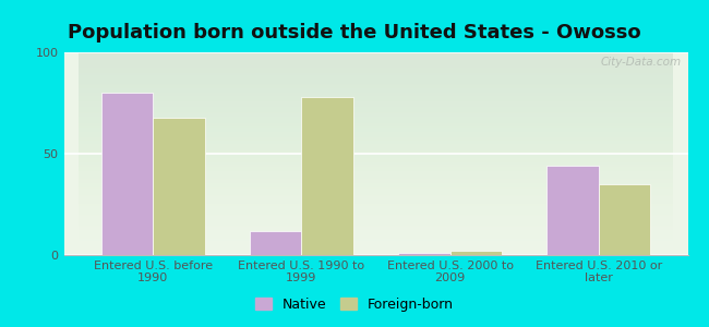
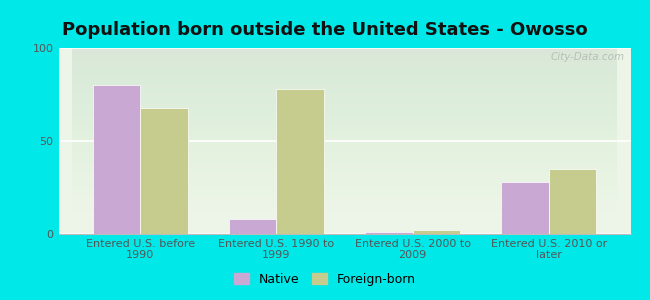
Native/Entered U.S. 1990 to 1999: 12 -> 8
Native/Entered U.S. 2010 or later: 44 -> 28
